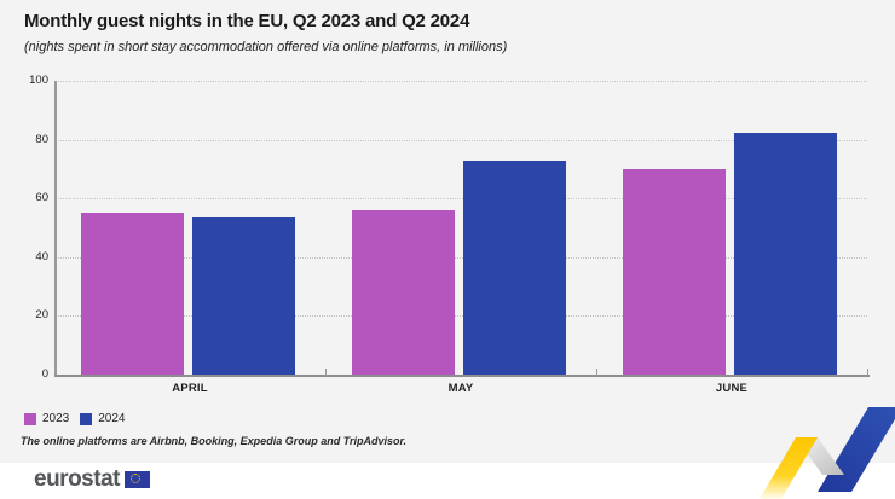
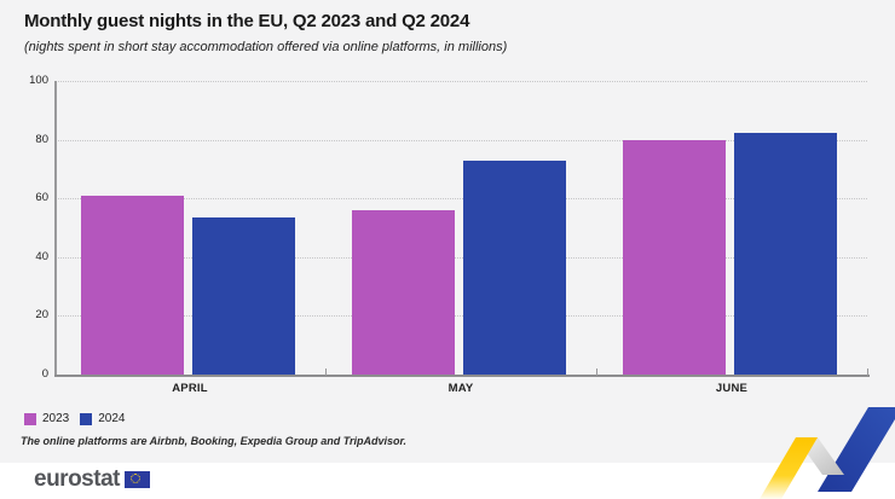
2023/APRIL: 55 -> 61
2023/JUNE: 70 -> 80
